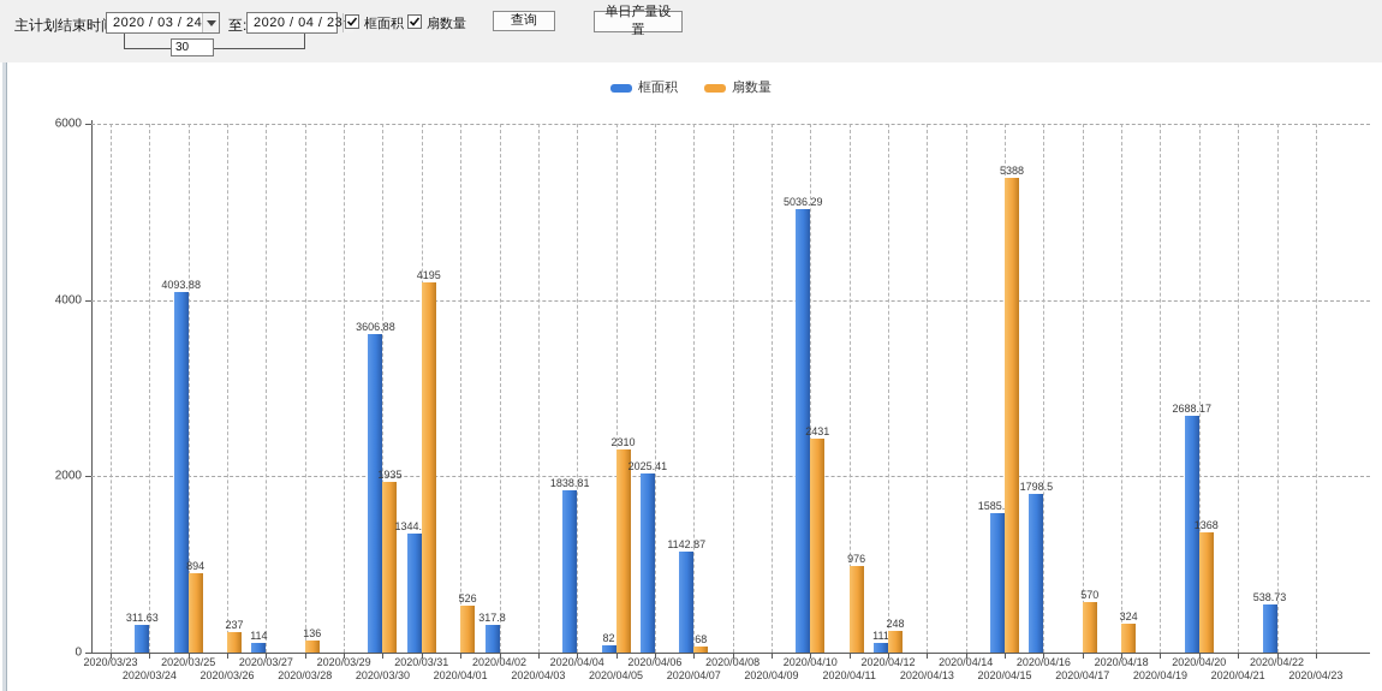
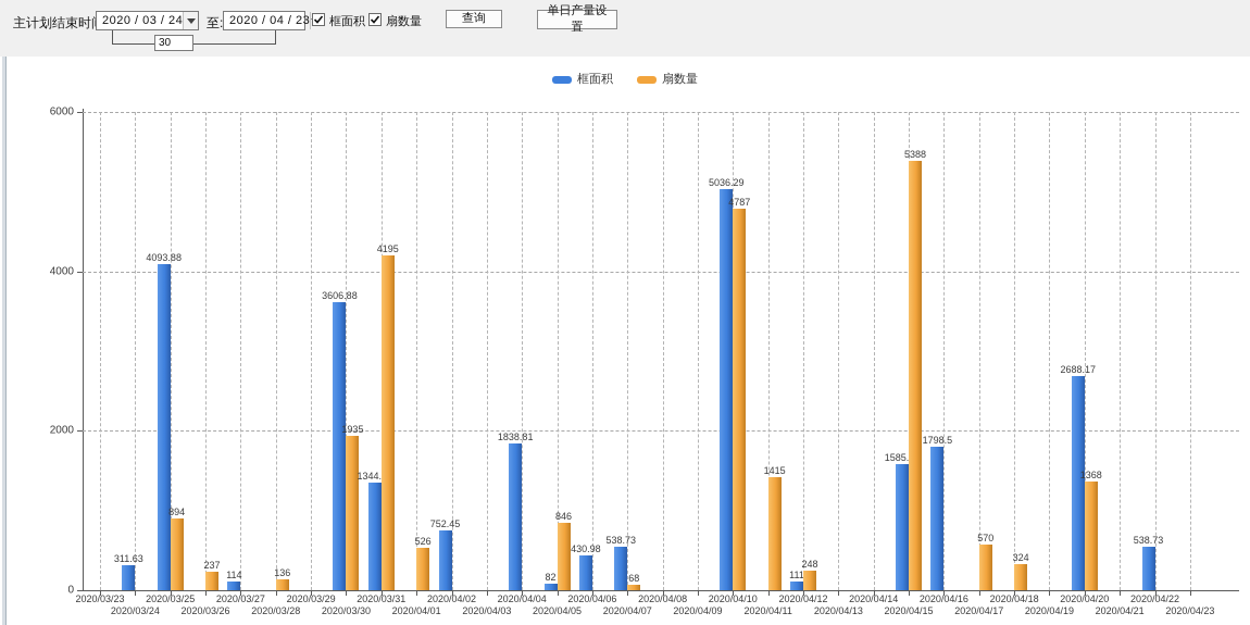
框面积/2020/04/02: 317.8 -> 752.45
扇数量/2020/04/05: 2310 -> 846
框面积/2020/04/06: 2025.41 -> 430.98
框面积/2020/04/07: 1142.87 -> 538.73
扇数量/2020/04/10: 2431 -> 4787
扇数量/2020/04/11: 976 -> 1415
